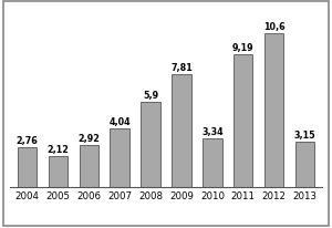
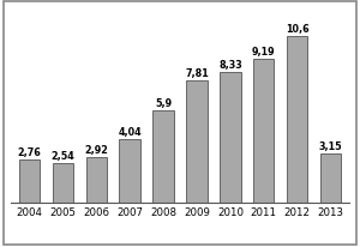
2005: 2,12 -> 2,54
2010: 3,34 -> 8,33
